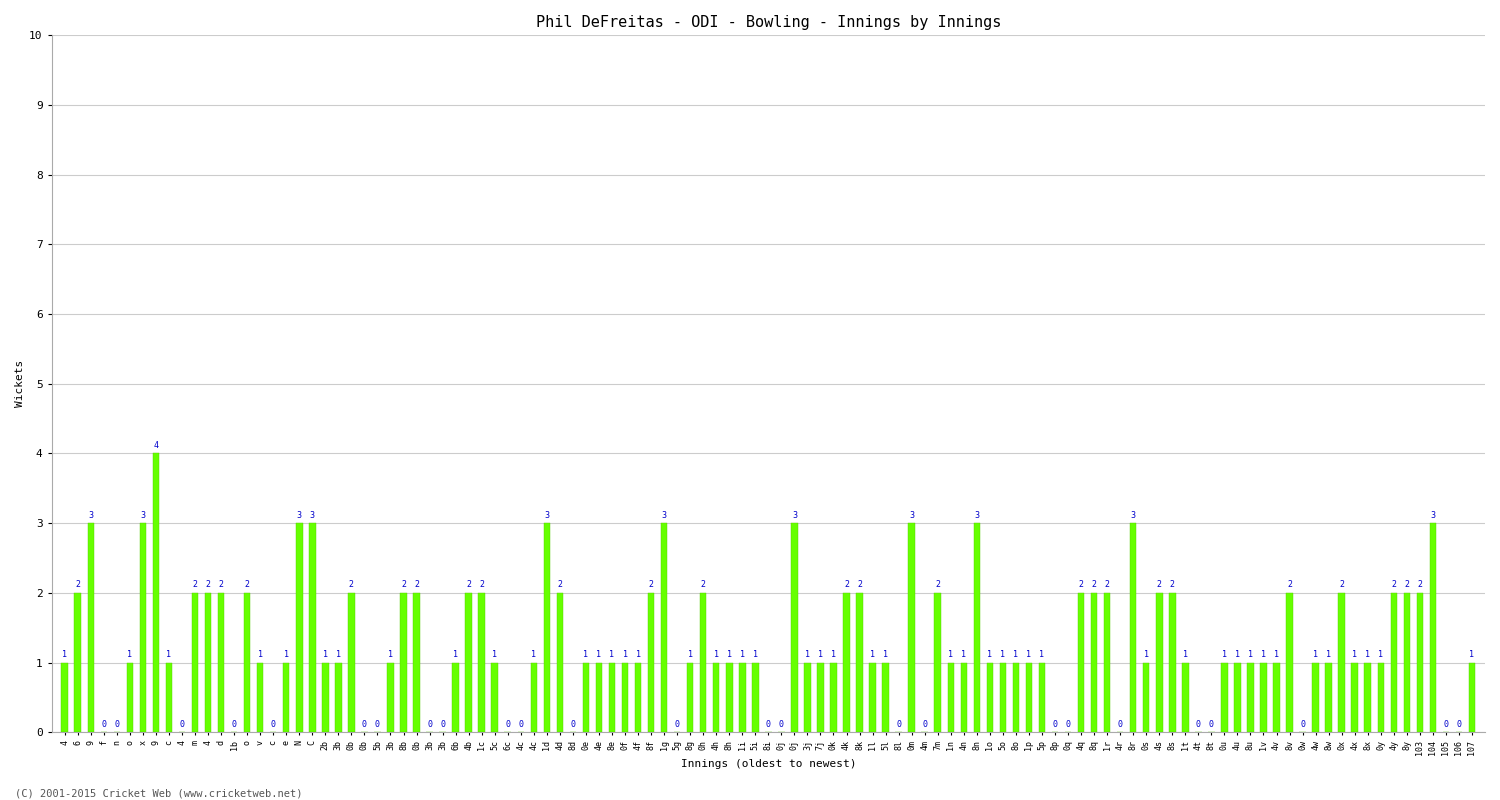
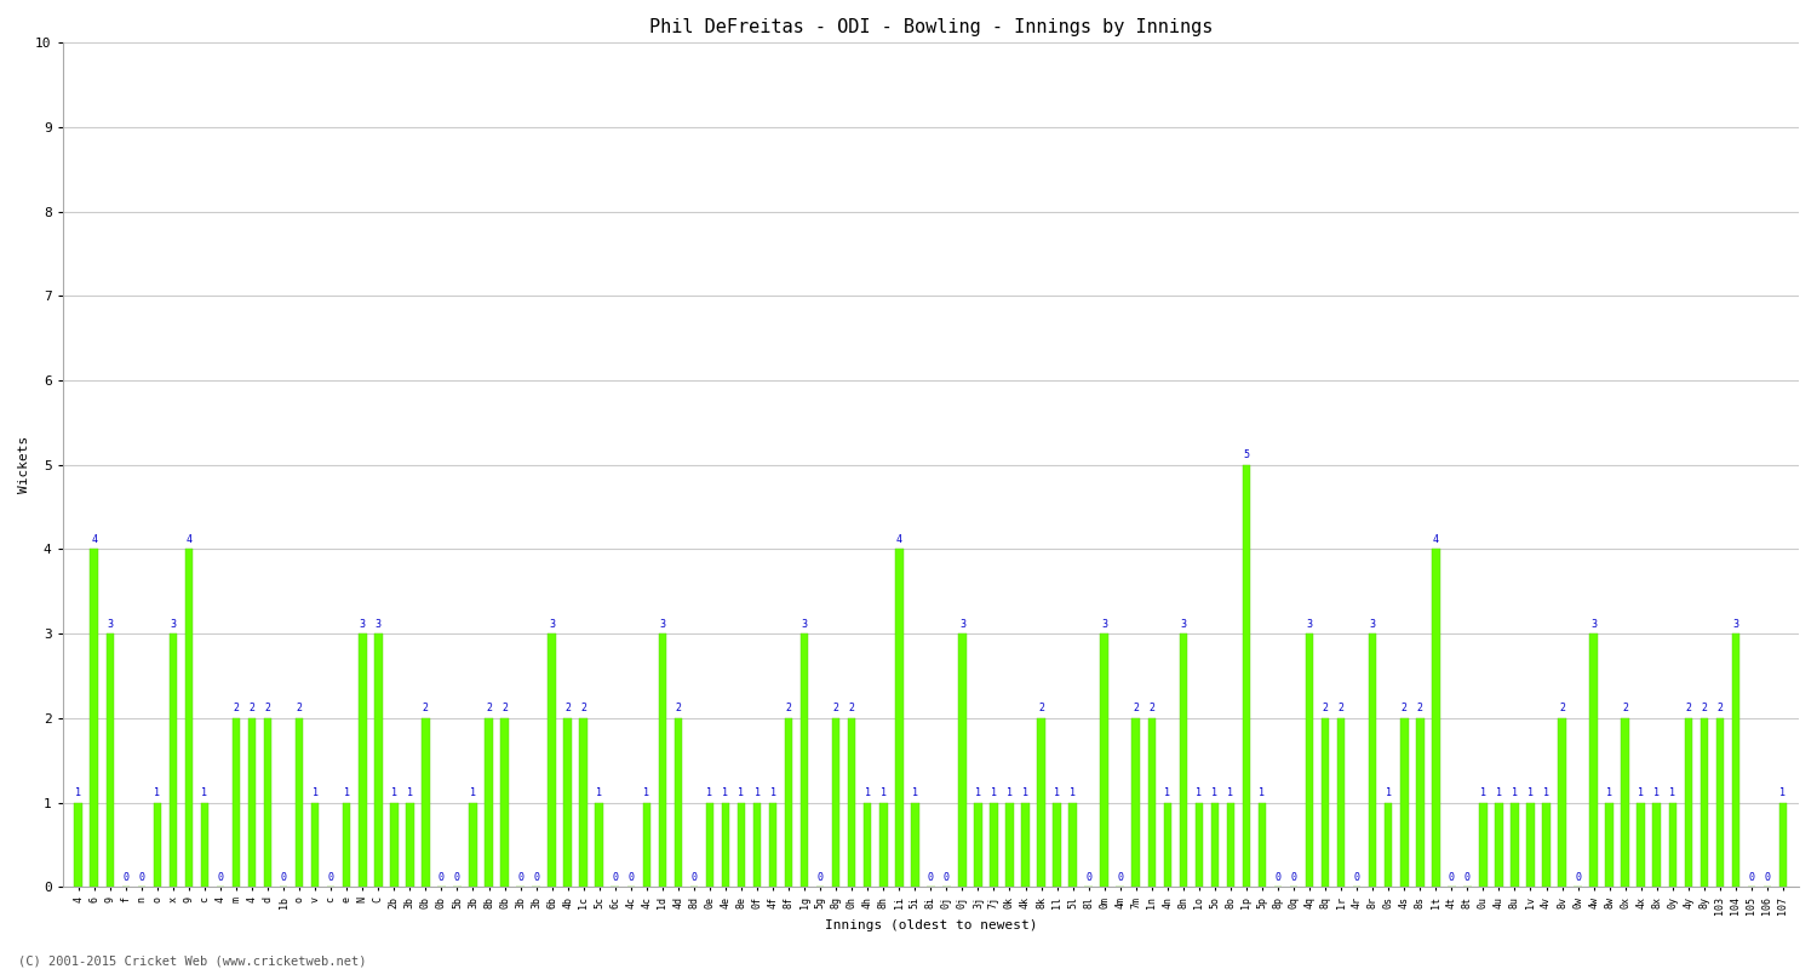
6: 2 -> 4
6b: 1 -> 3
8g: 1 -> 2
1i: 1 -> 4
4k: 2 -> 1
1n: 1 -> 2
1p: 1 -> 5
4q: 2 -> 3
1t: 1 -> 4
4w: 1 -> 3
